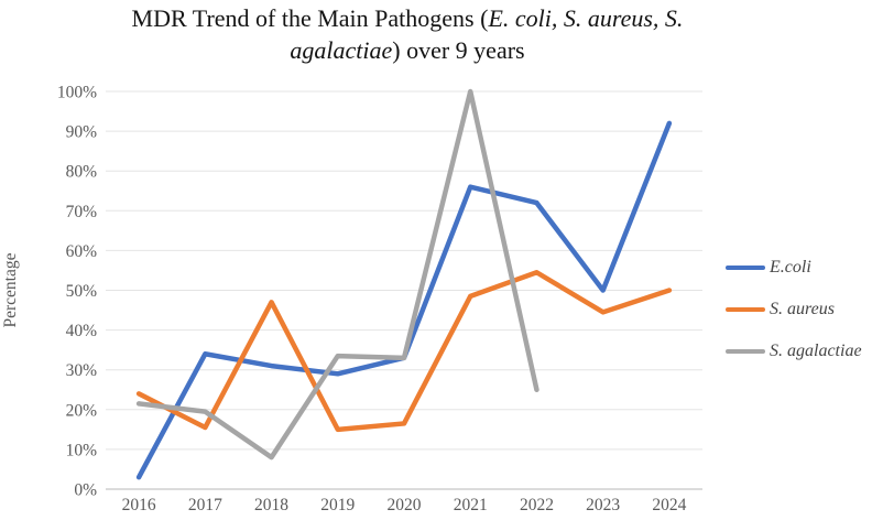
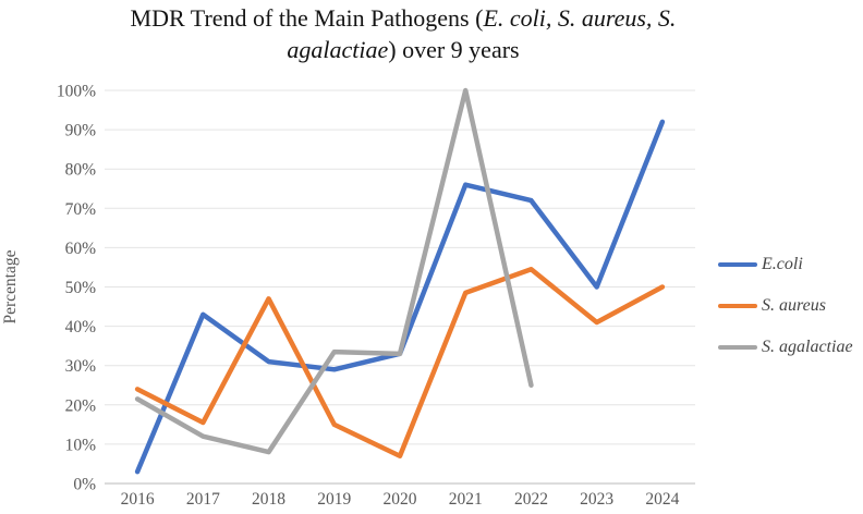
E.coli/2017: 34% -> 43%
S. agalactiae/2017: 20% -> 12%
S. aureus/2020: 16% -> 7%
S. aureus/2023: 44% -> 41%
